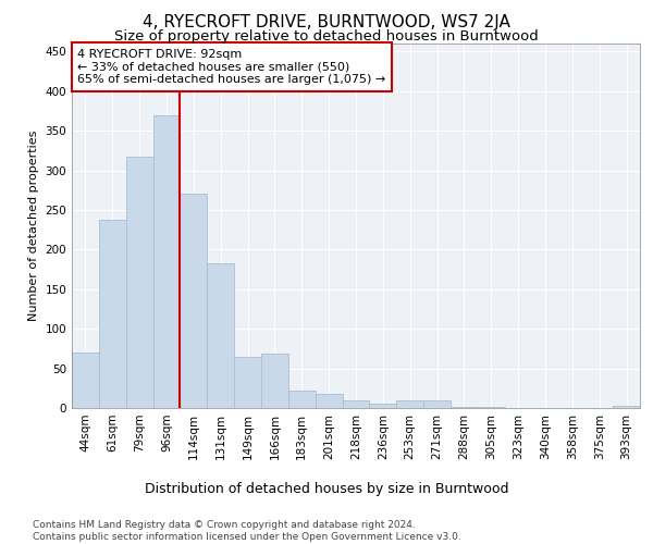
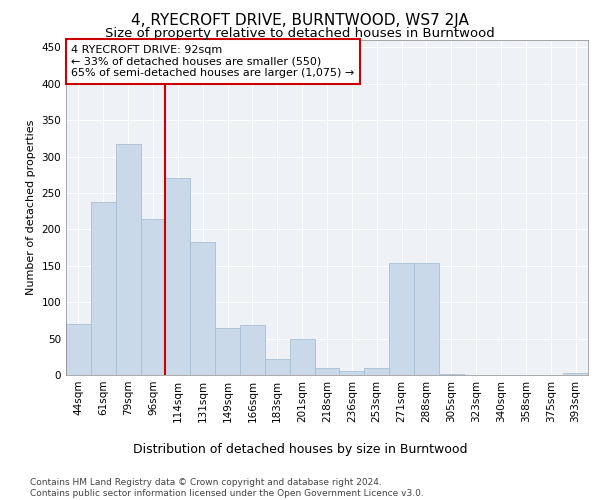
96sqm: 370 -> 214
201sqm: 18 -> 50
271sqm: 10 -> 154
288sqm: 2 -> 154
